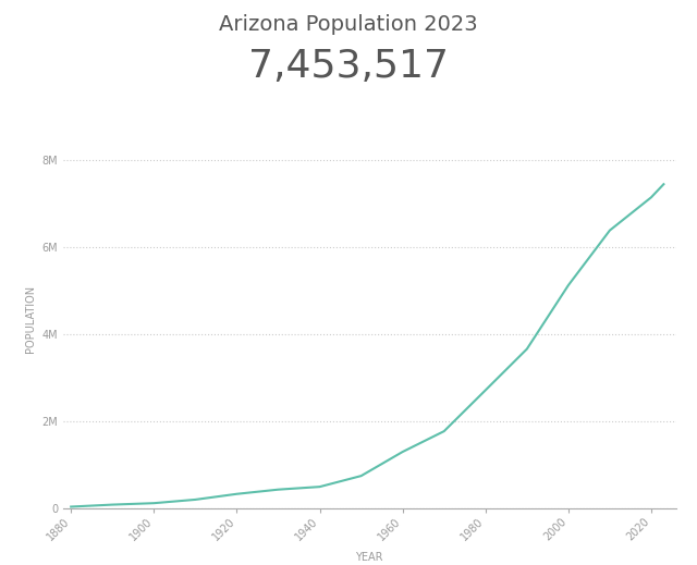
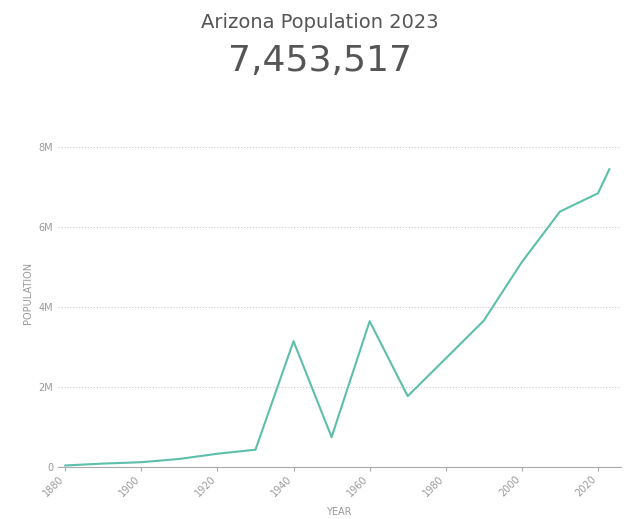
1940: 0.50M -> 3.15M
1960: 1.30M -> 3.65M
2020: 7.15M -> 6.85M
